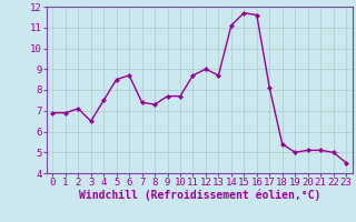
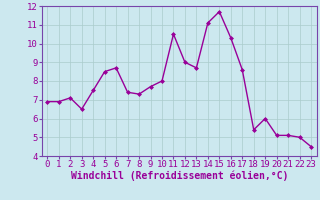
10: 7.7 -> 8.0
11: 8.7 -> 10.5
16: 11.6 -> 10.3
17: 8.1 -> 8.6
19: 5.0 -> 6.0
